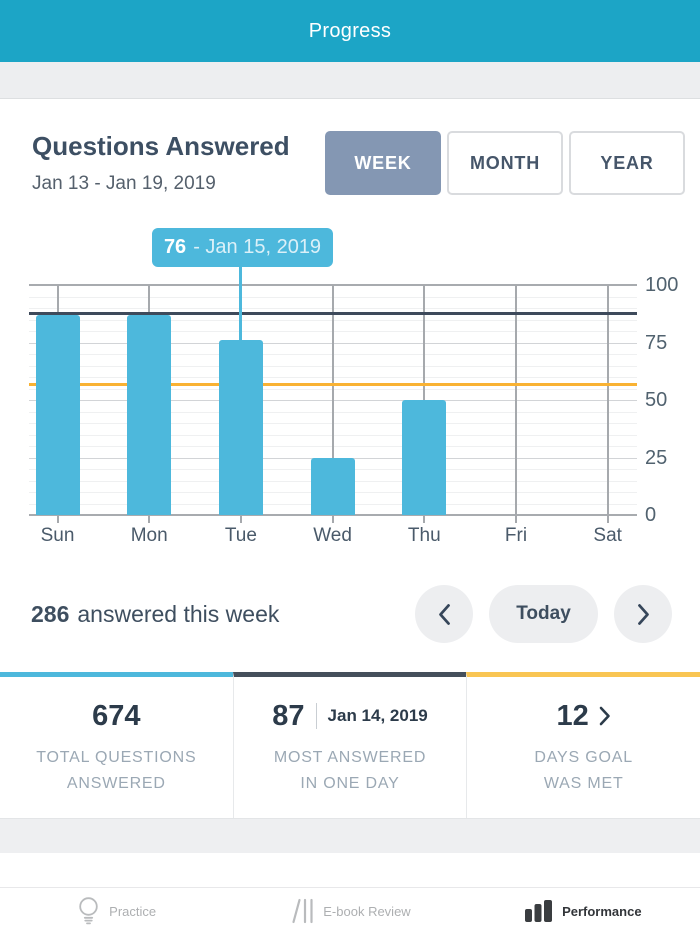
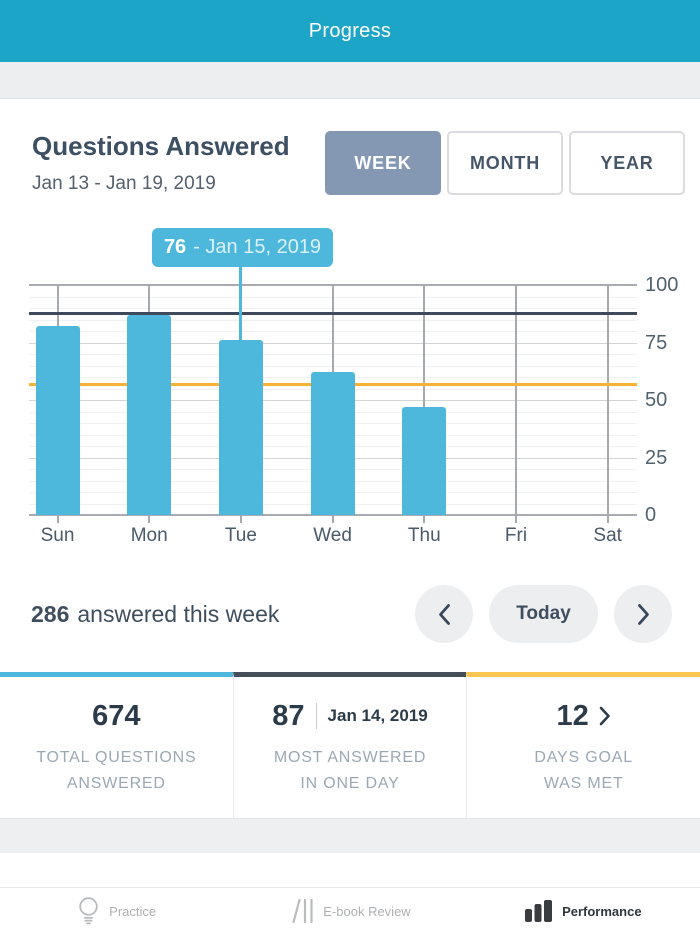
Sun: 87 -> 82
Wed: 25 -> 62
Thu: 50 -> 47
